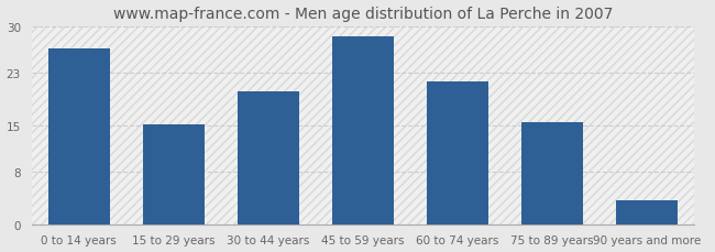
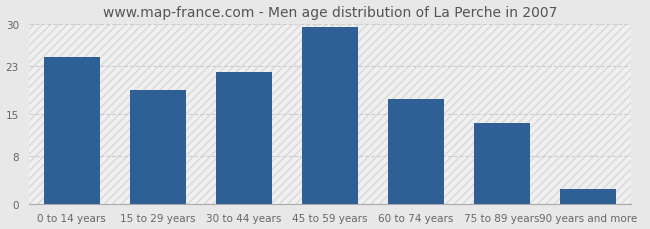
0 to 14 years: 26.6 -> 24.5
15 to 29 years: 15.2 -> 19.0
30 to 44 years: 20.2 -> 22.0
45 to 59 years: 28.4 -> 29.5
60 to 74 years: 21.6 -> 17.5
75 to 89 years: 15.4 -> 13.5
90 years and more: 3.6 -> 2.5
